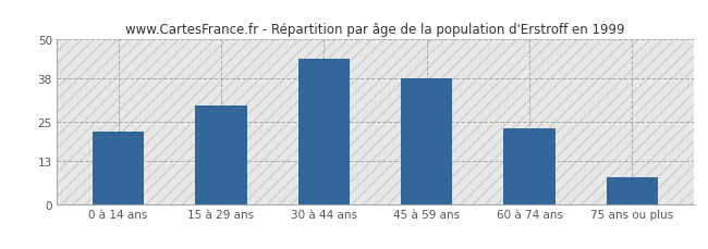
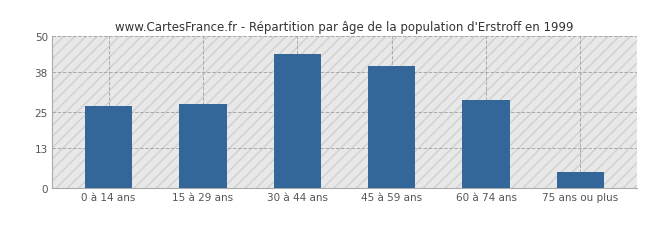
0 à 14 ans: 22.0 -> 27.0
15 à 29 ans: 30.0 -> 27.5
45 à 59 ans: 38.0 -> 40.0
60 à 74 ans: 23.0 -> 29.0
75 ans ou plus: 8.0 -> 5.0
